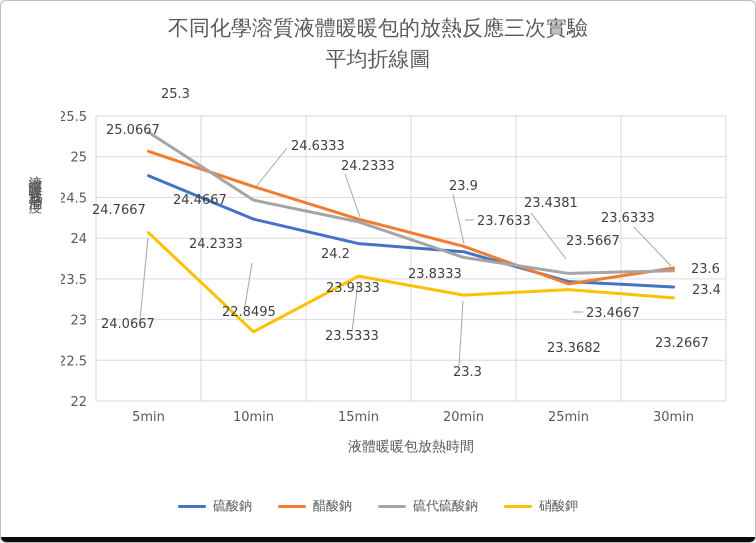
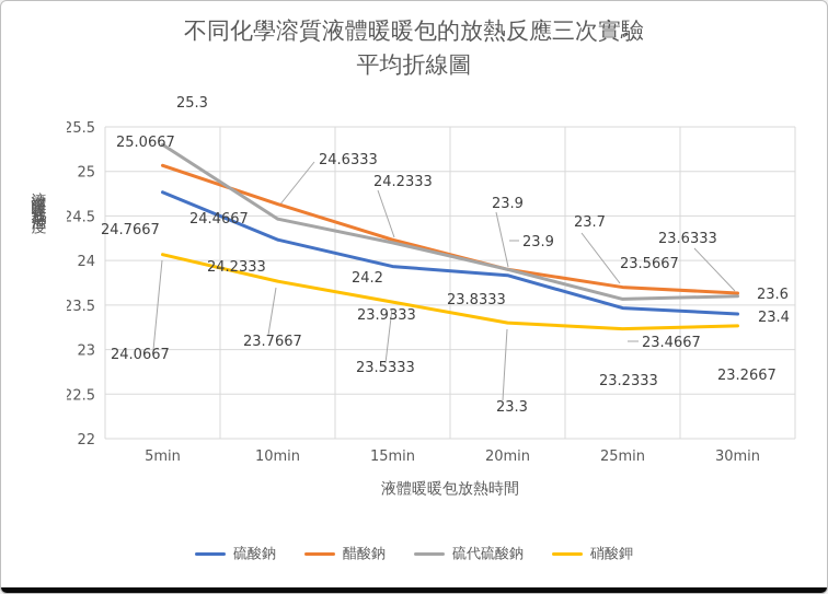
硝酸鉀/10min: 22.8495 -> 23.7667
硫代硫酸鈉/20min: 23.7633 -> 23.9
醋酸鈉/25min: 23.4381 -> 23.7
硝酸鉀/25min: 23.3682 -> 23.2333
